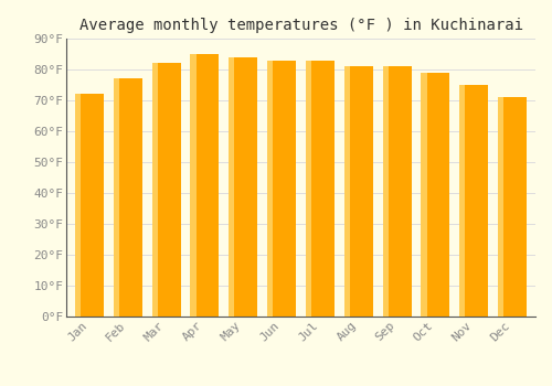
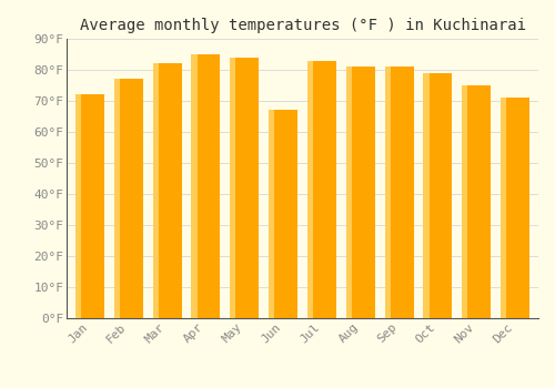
Jun: 83°F -> 67°F
